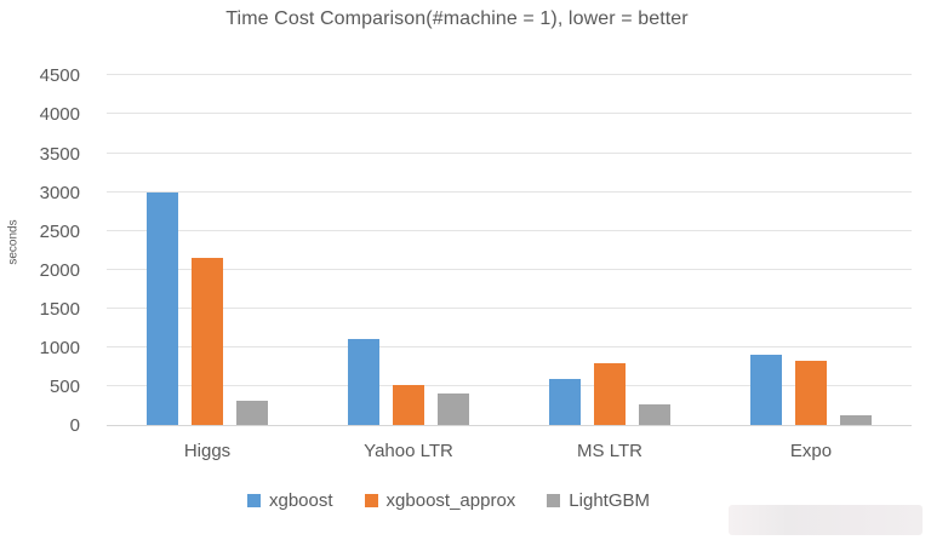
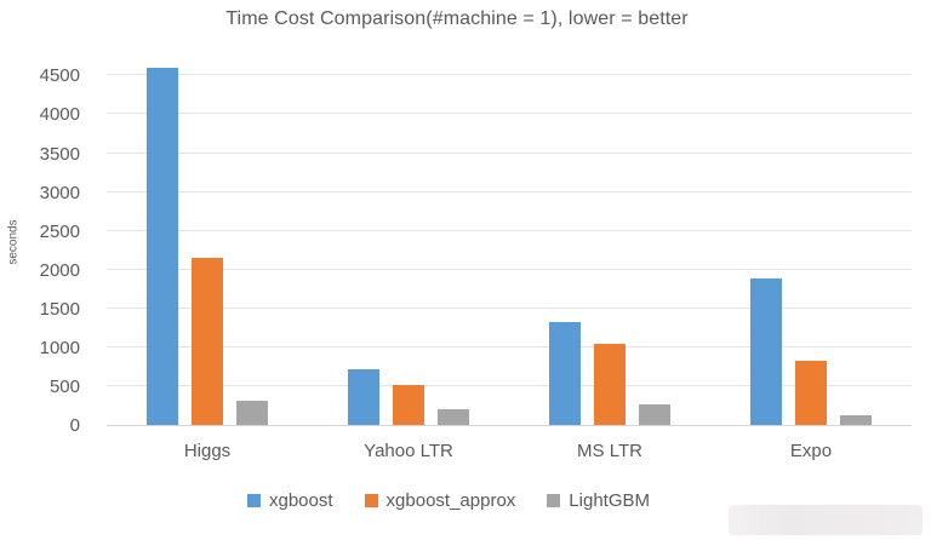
xgboost/Higgs: 3000 -> 4600
xgboost/Yahoo LTR: 1100 -> 700
LightGBM/Yahoo LTR: 400 -> 200
xgboost/MS LTR: 600 -> 1300
xgboost_approx/MS LTR: 800 -> 1000
xgboost/Expo: 900 -> 1900
